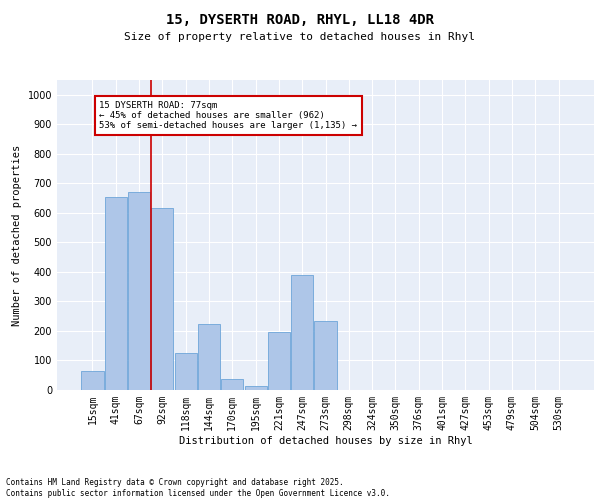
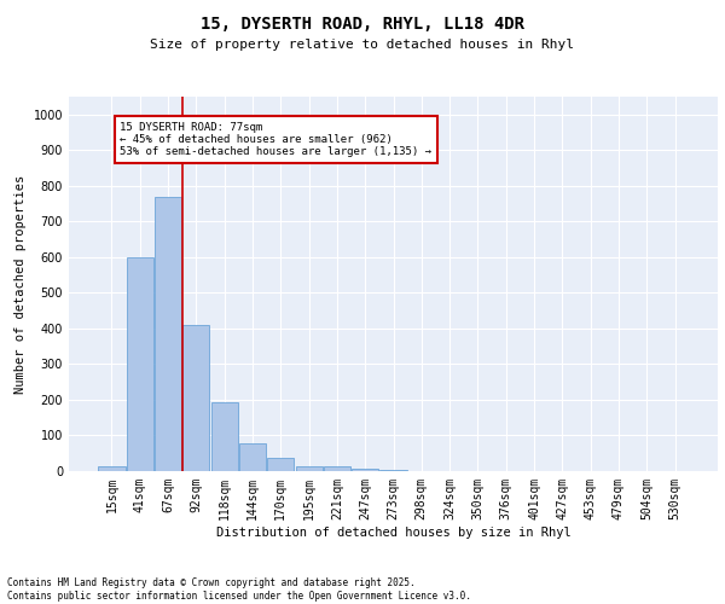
15sqm: 65 -> 13
41sqm: 655 -> 600
67sqm: 670 -> 770
92sqm: 615 -> 410
118sqm: 125 -> 193
144sqm: 225 -> 78
221sqm: 195 -> 13
247sqm: 390 -> 8
273sqm: 235 -> 3
